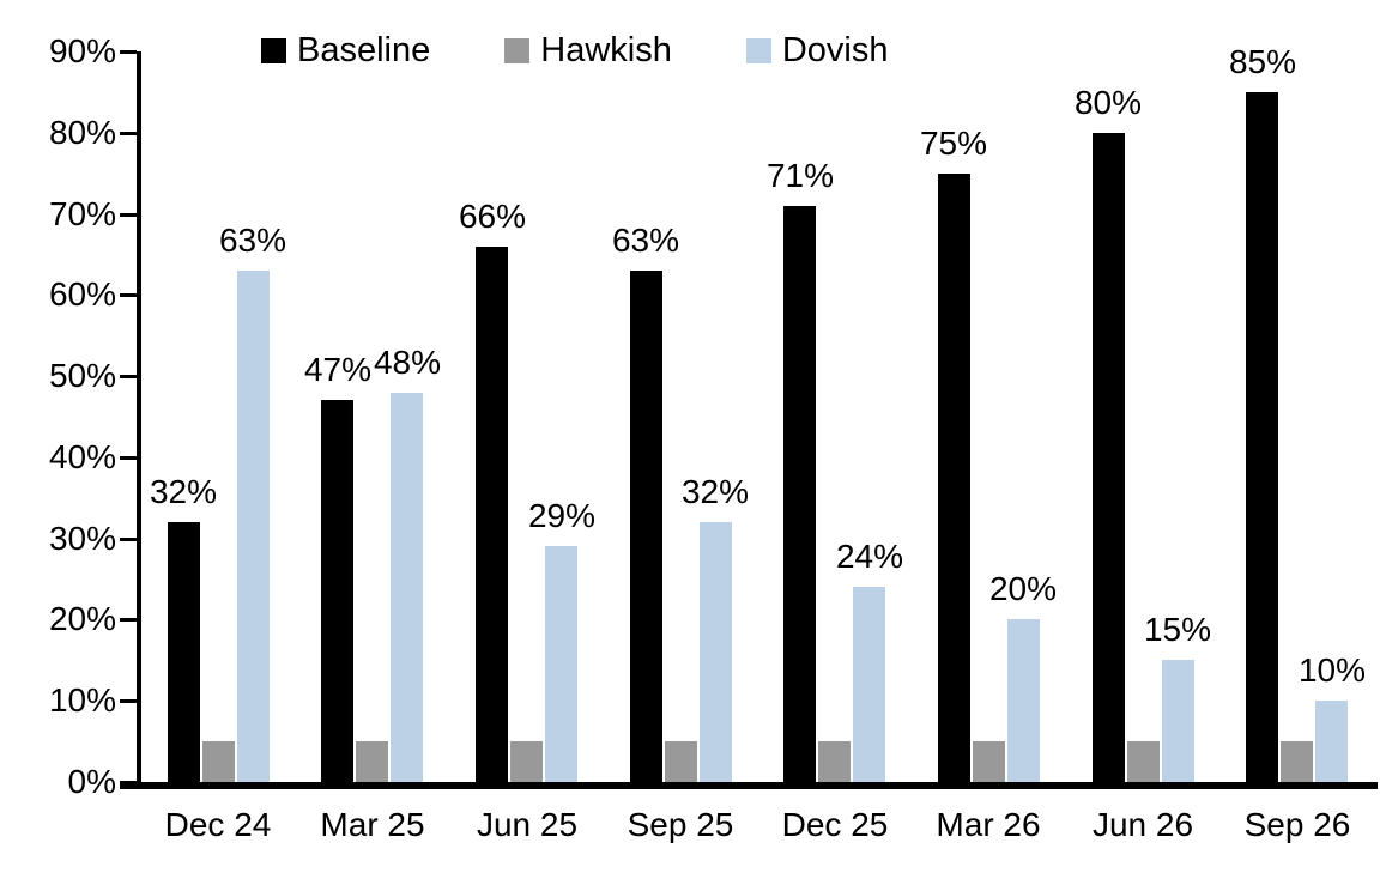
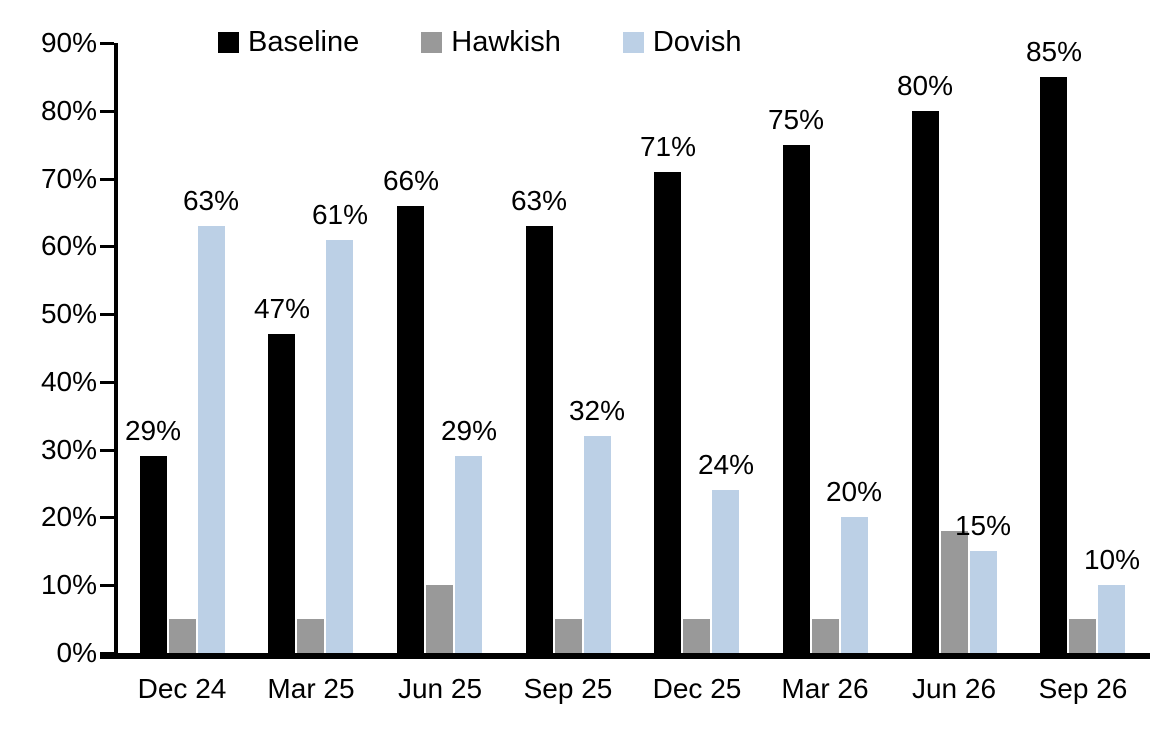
Baseline/Dec 24: 32% -> 29%
Dovish/Mar 25: 48% -> 61%
Hawkish/Jun 25: 5% -> 10%
Hawkish/Jun 26: 5% -> 18%
